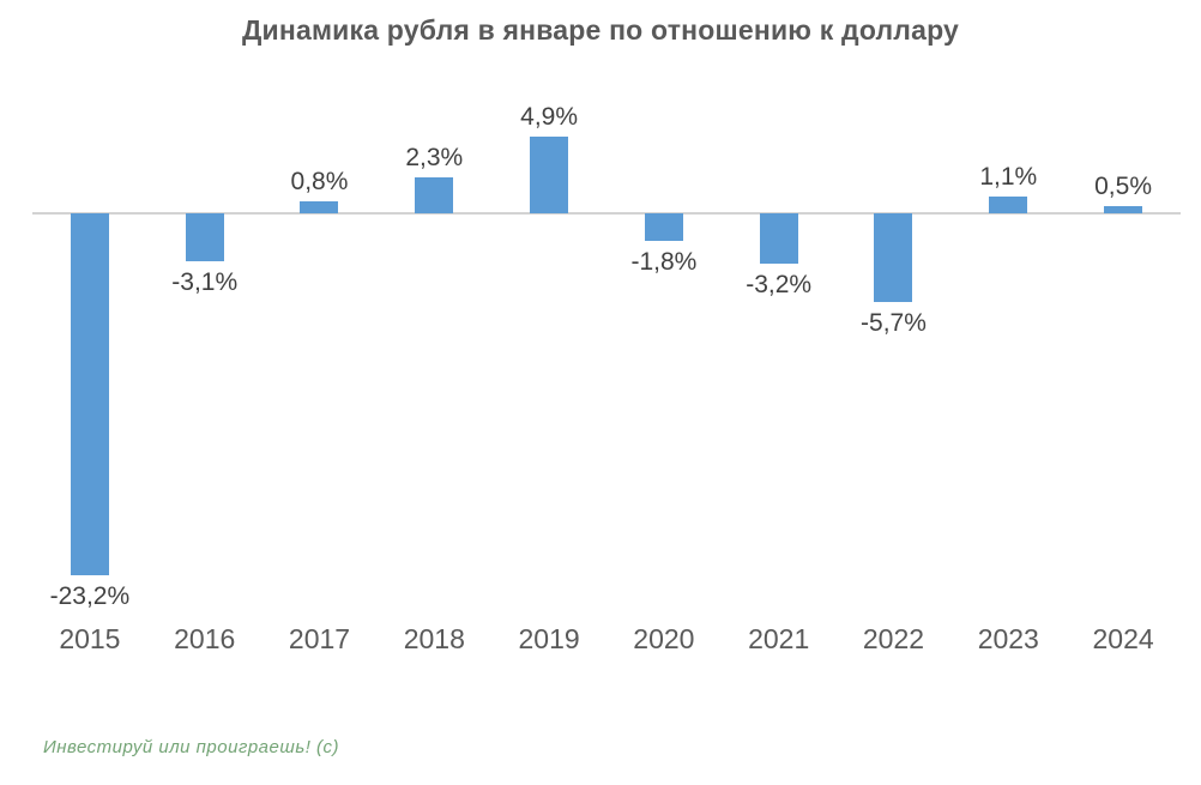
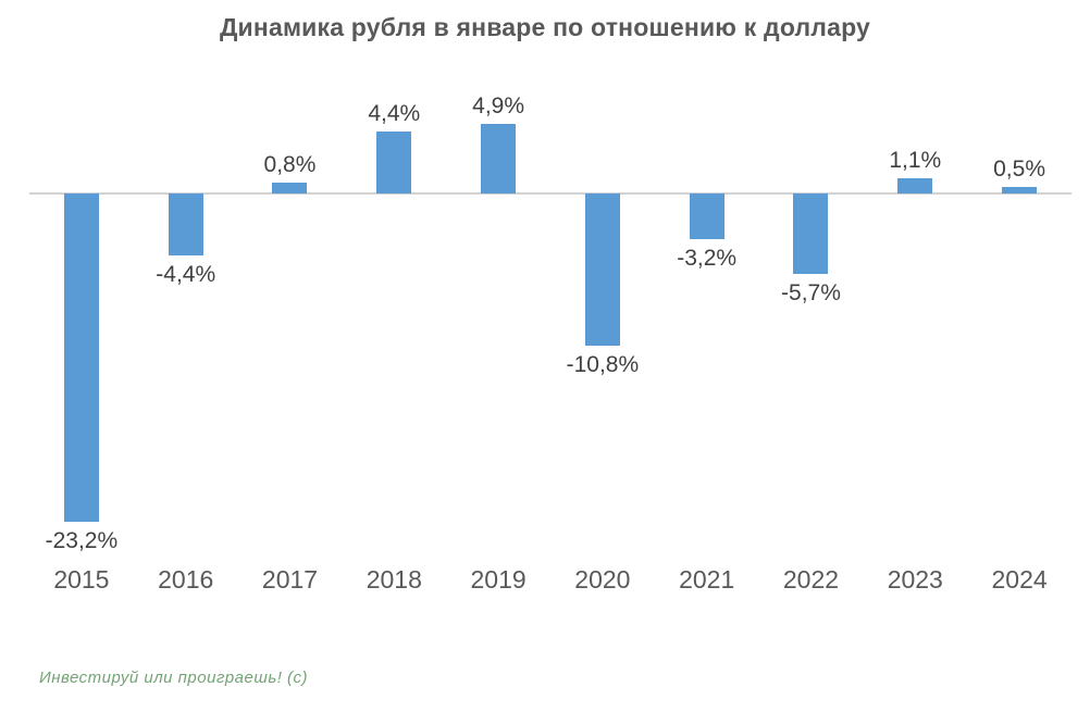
2016: -3,1% -> -4,4%
2018: 2,3% -> 4,4%
2020: -1,8% -> -10,8%
